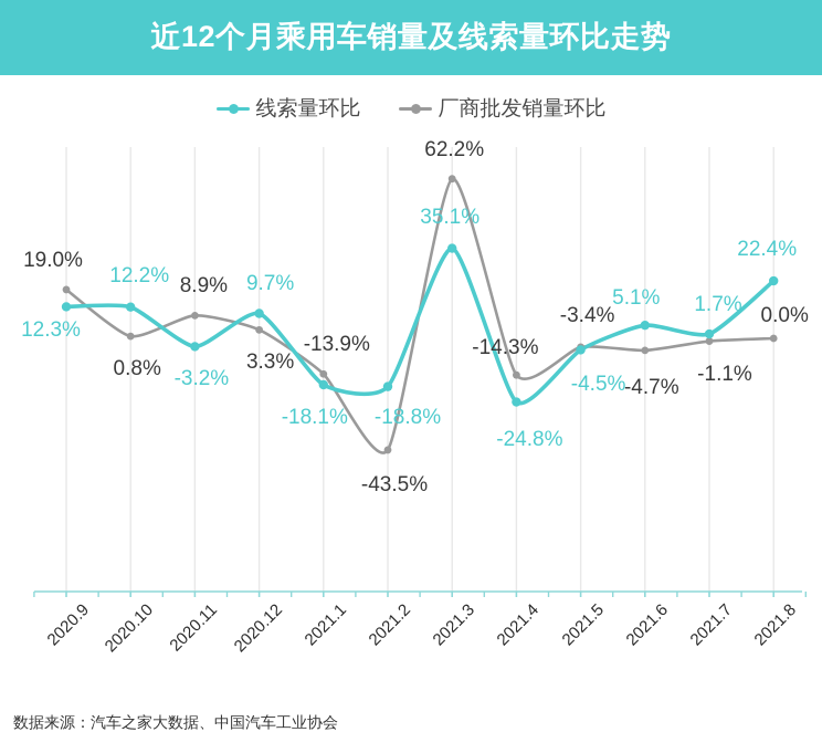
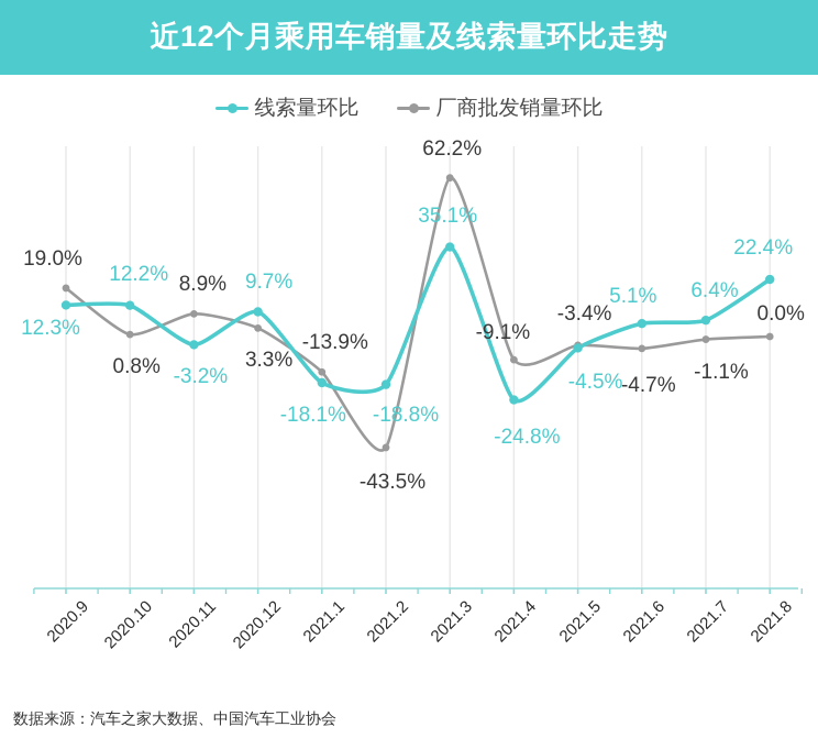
厂商批发销量环比/2021.4: -14.3% -> -9.1%
线索量环比/2021.7: 1.7% -> 6.4%
